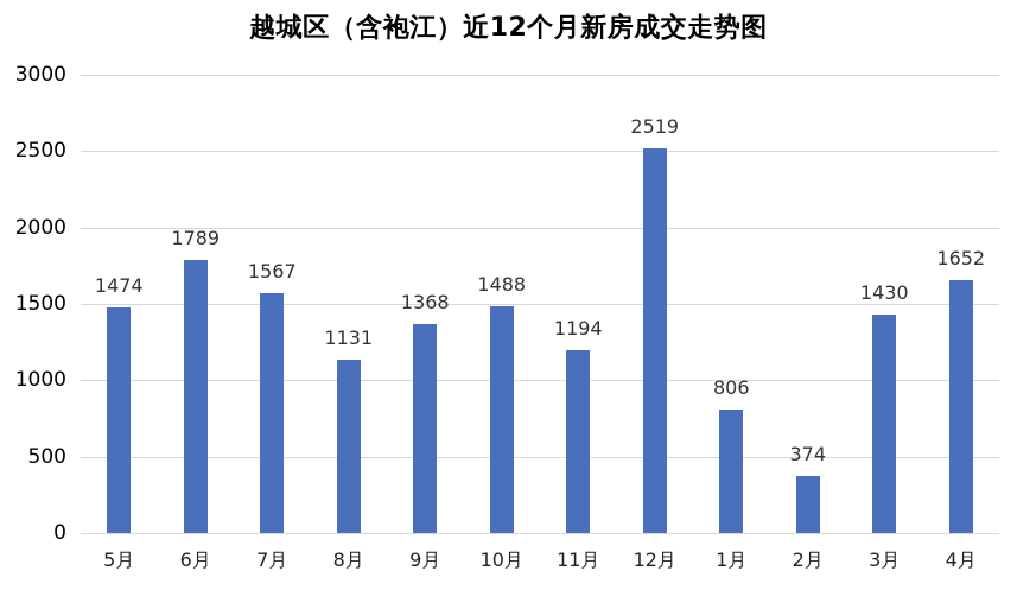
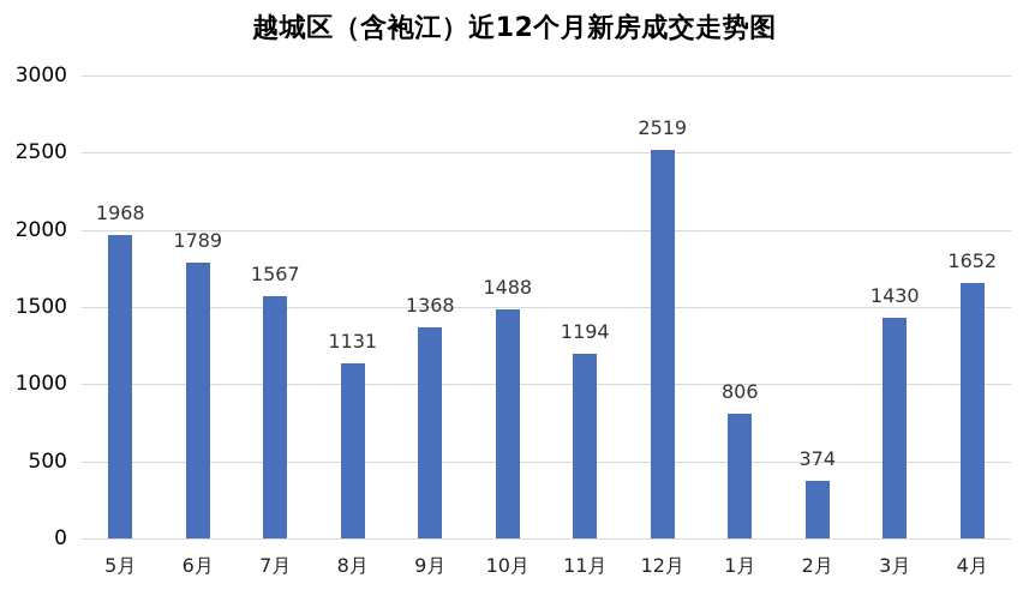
5月: 1474 -> 1968
